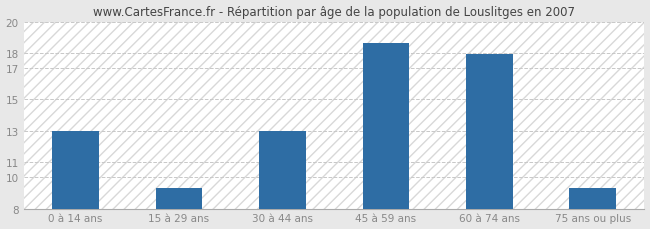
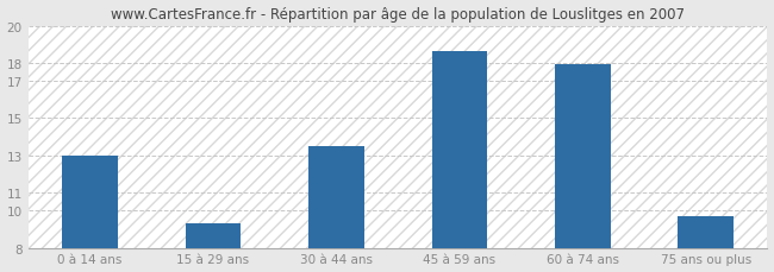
30 à 44 ans: 13.0 -> 13.5
75 ans ou plus: 9.3 -> 9.7
